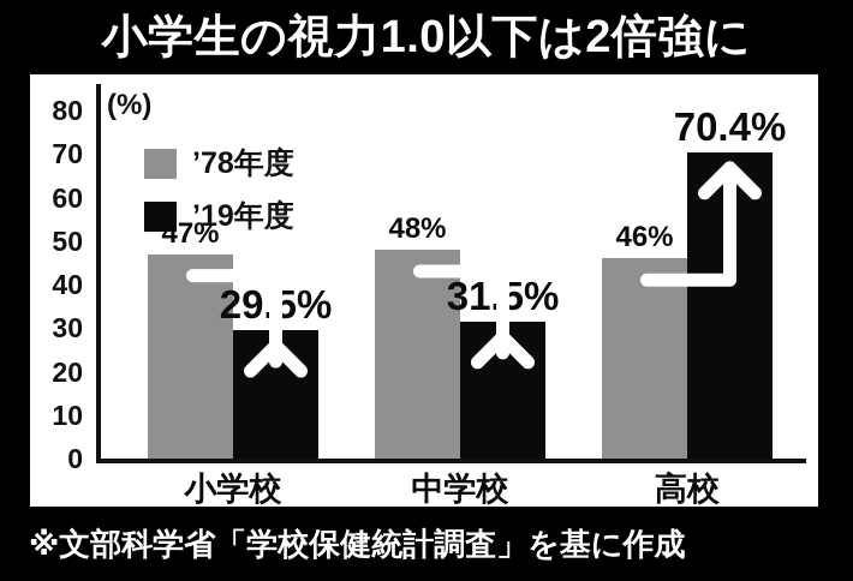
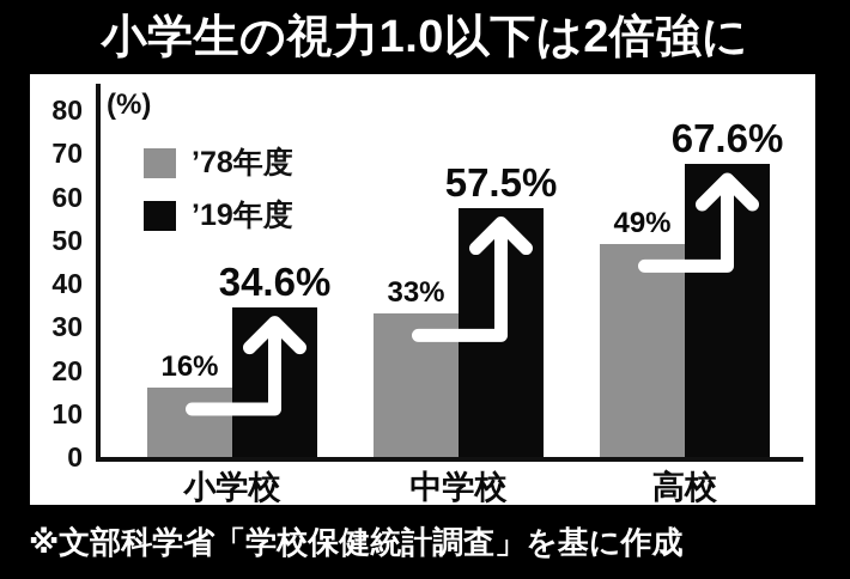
’78年度/小学校: 47% -> 16%
’19年度/小学校: 29.5% -> 34.6%
’78年度/中学校: 48% -> 33%
’19年度/中学校: 31.5% -> 57.5%
’78年度/高校: 46% -> 49%
’19年度/高校: 70.4% -> 67.6%
